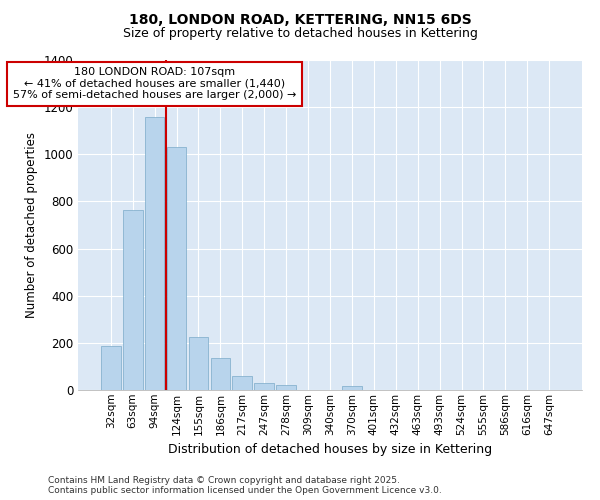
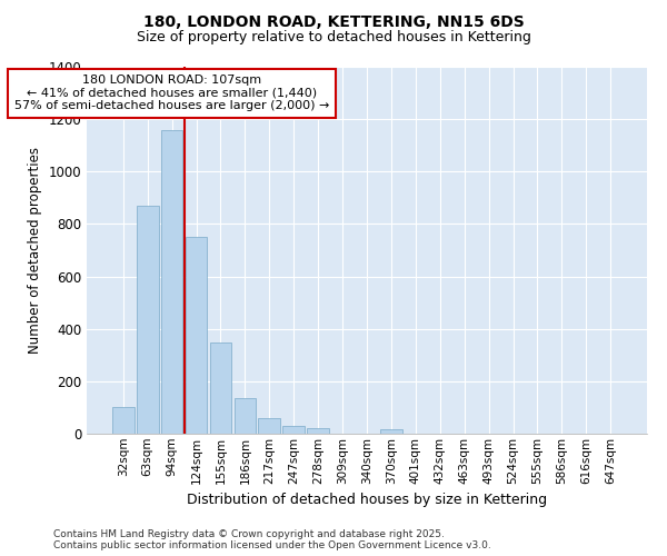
32sqm: 185 -> 100
63sqm: 765 -> 870
124sqm: 1030 -> 750
155sqm: 225 -> 350
